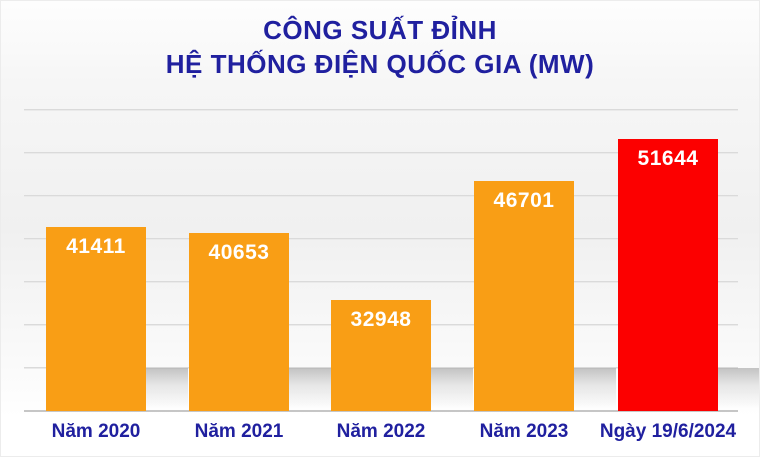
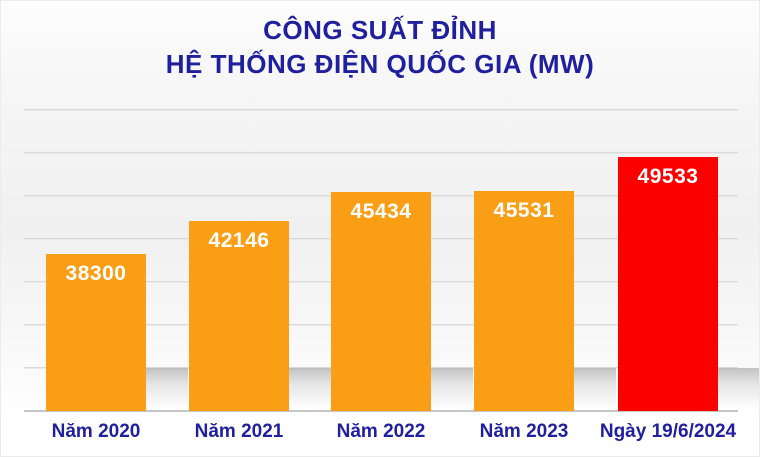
Năm 2020: 41411 -> 38300
Năm 2021: 40653 -> 42146
Năm 2022: 32948 -> 45434
Năm 2023: 46701 -> 45531
Ngày 19/6/2024: 51644 -> 49533
